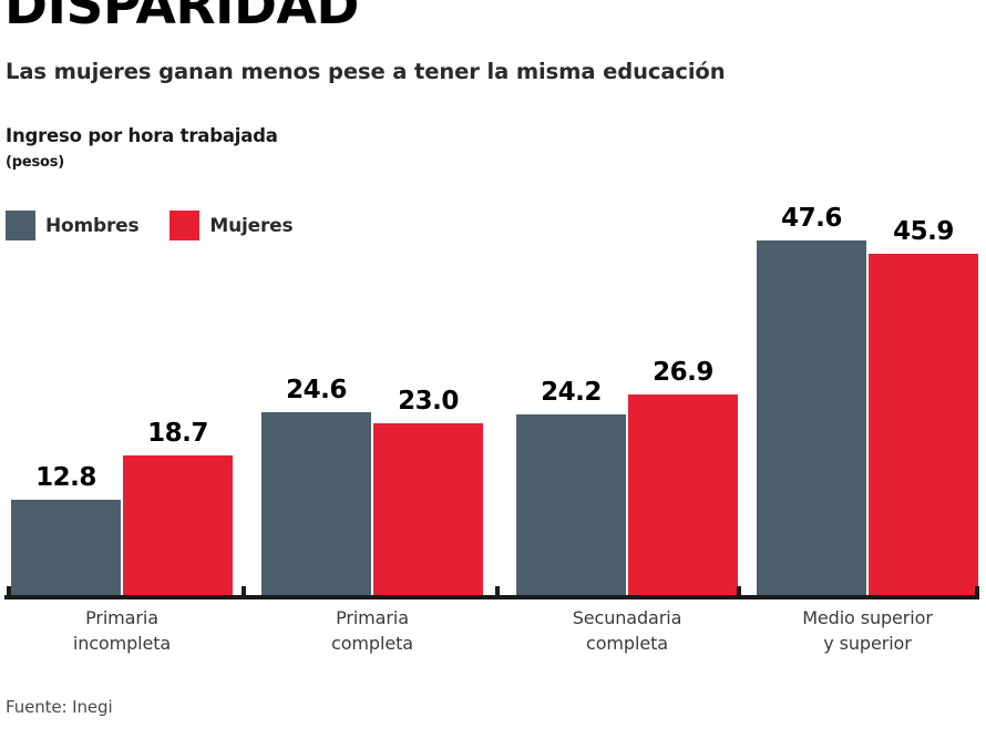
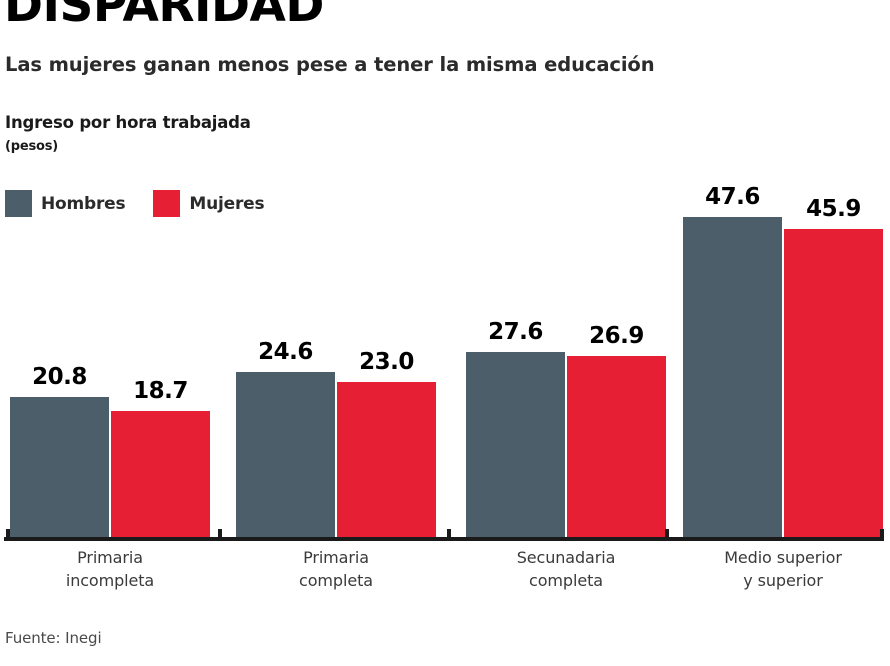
Hombres/Primaria incompleta: 12.8 -> 20.8
Hombres/Secunadaria completa: 24.2 -> 27.6
